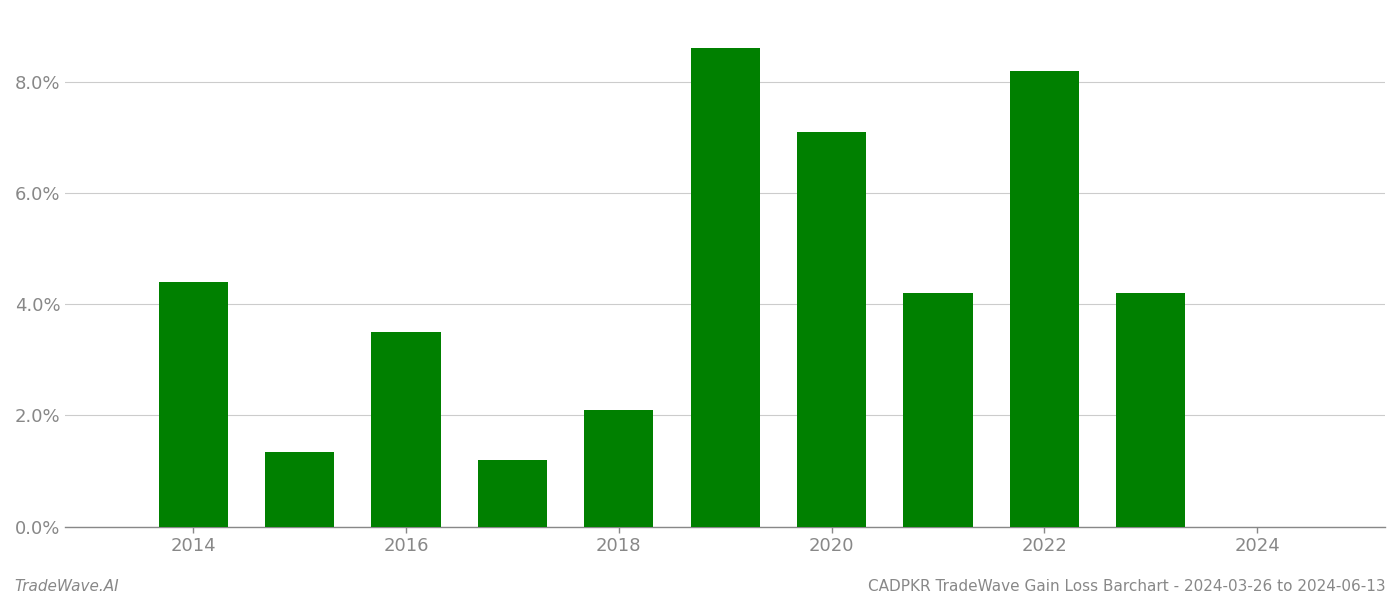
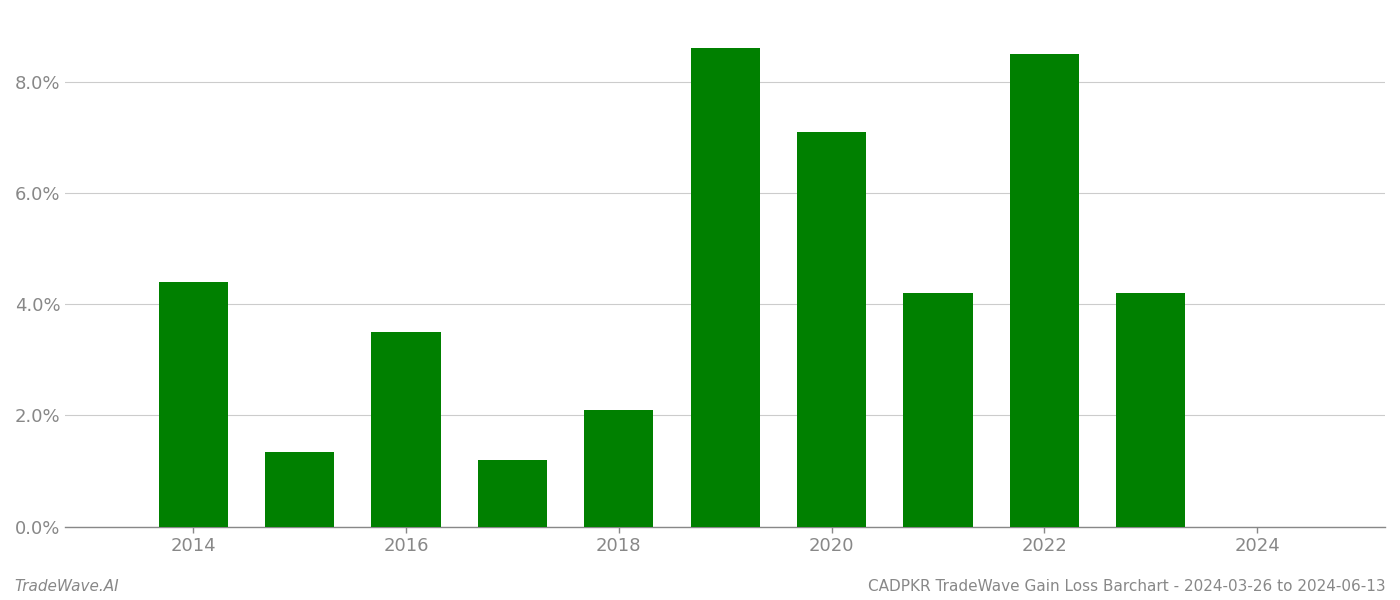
2022: 8.20% -> 8.50%
